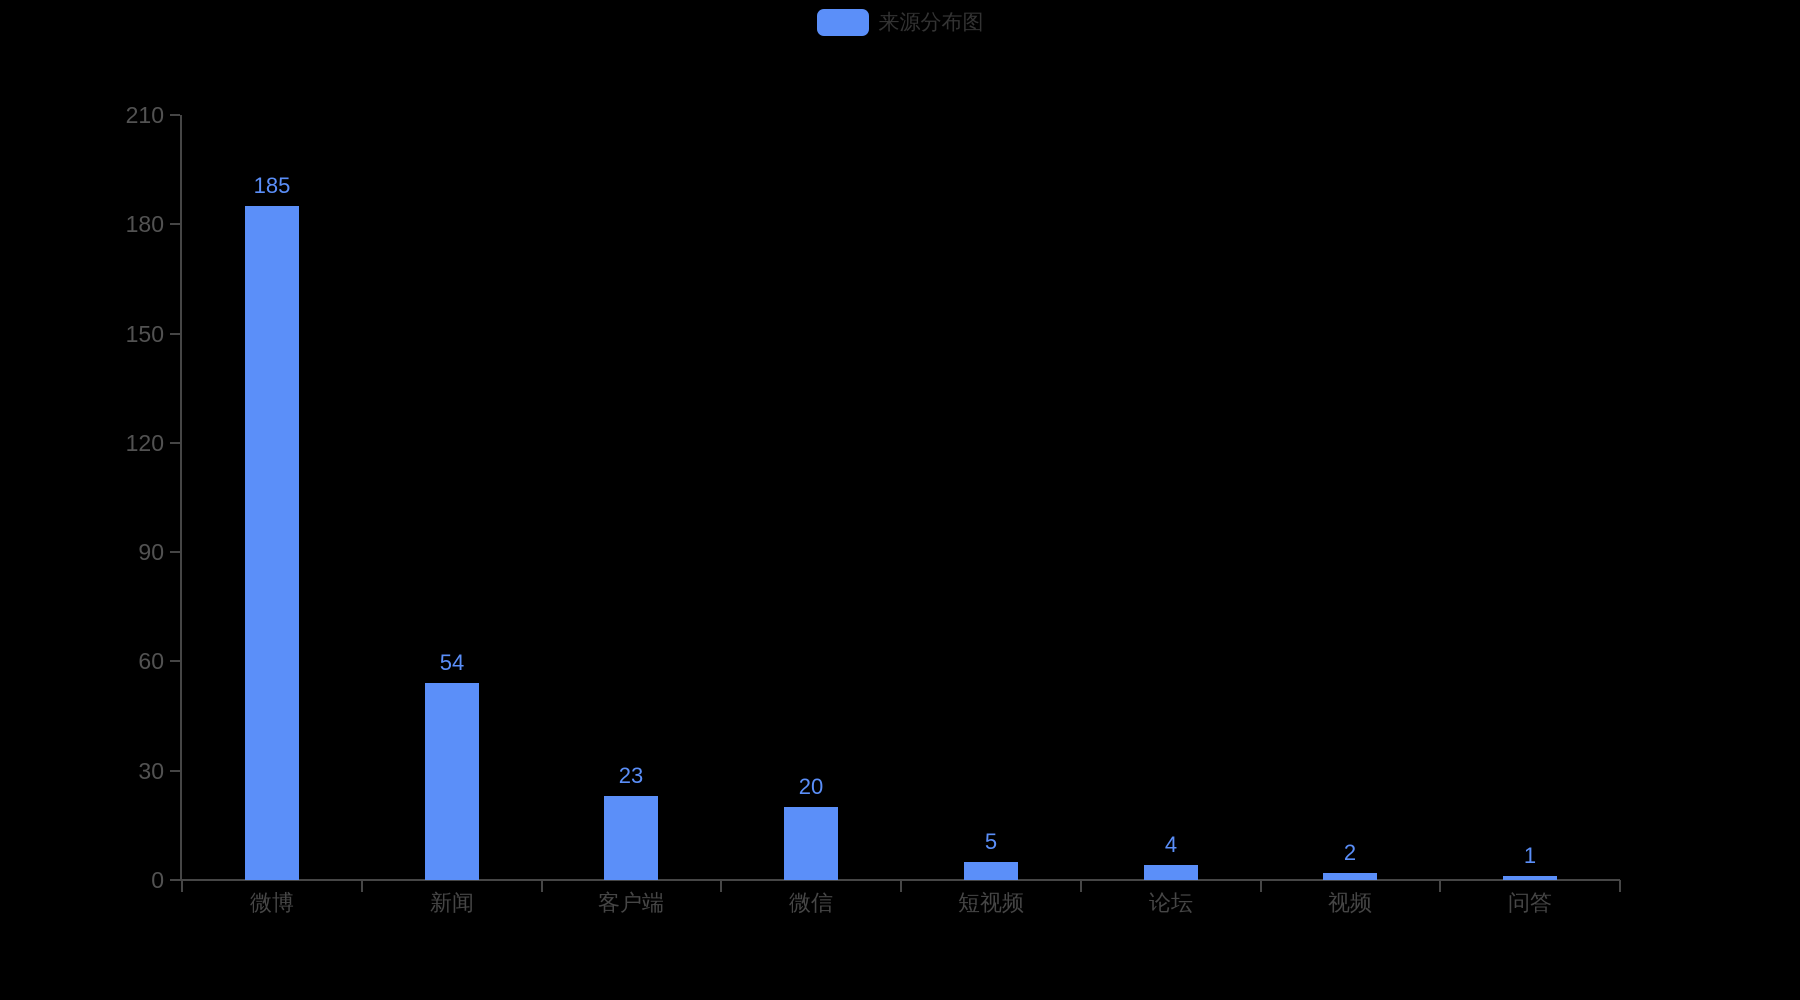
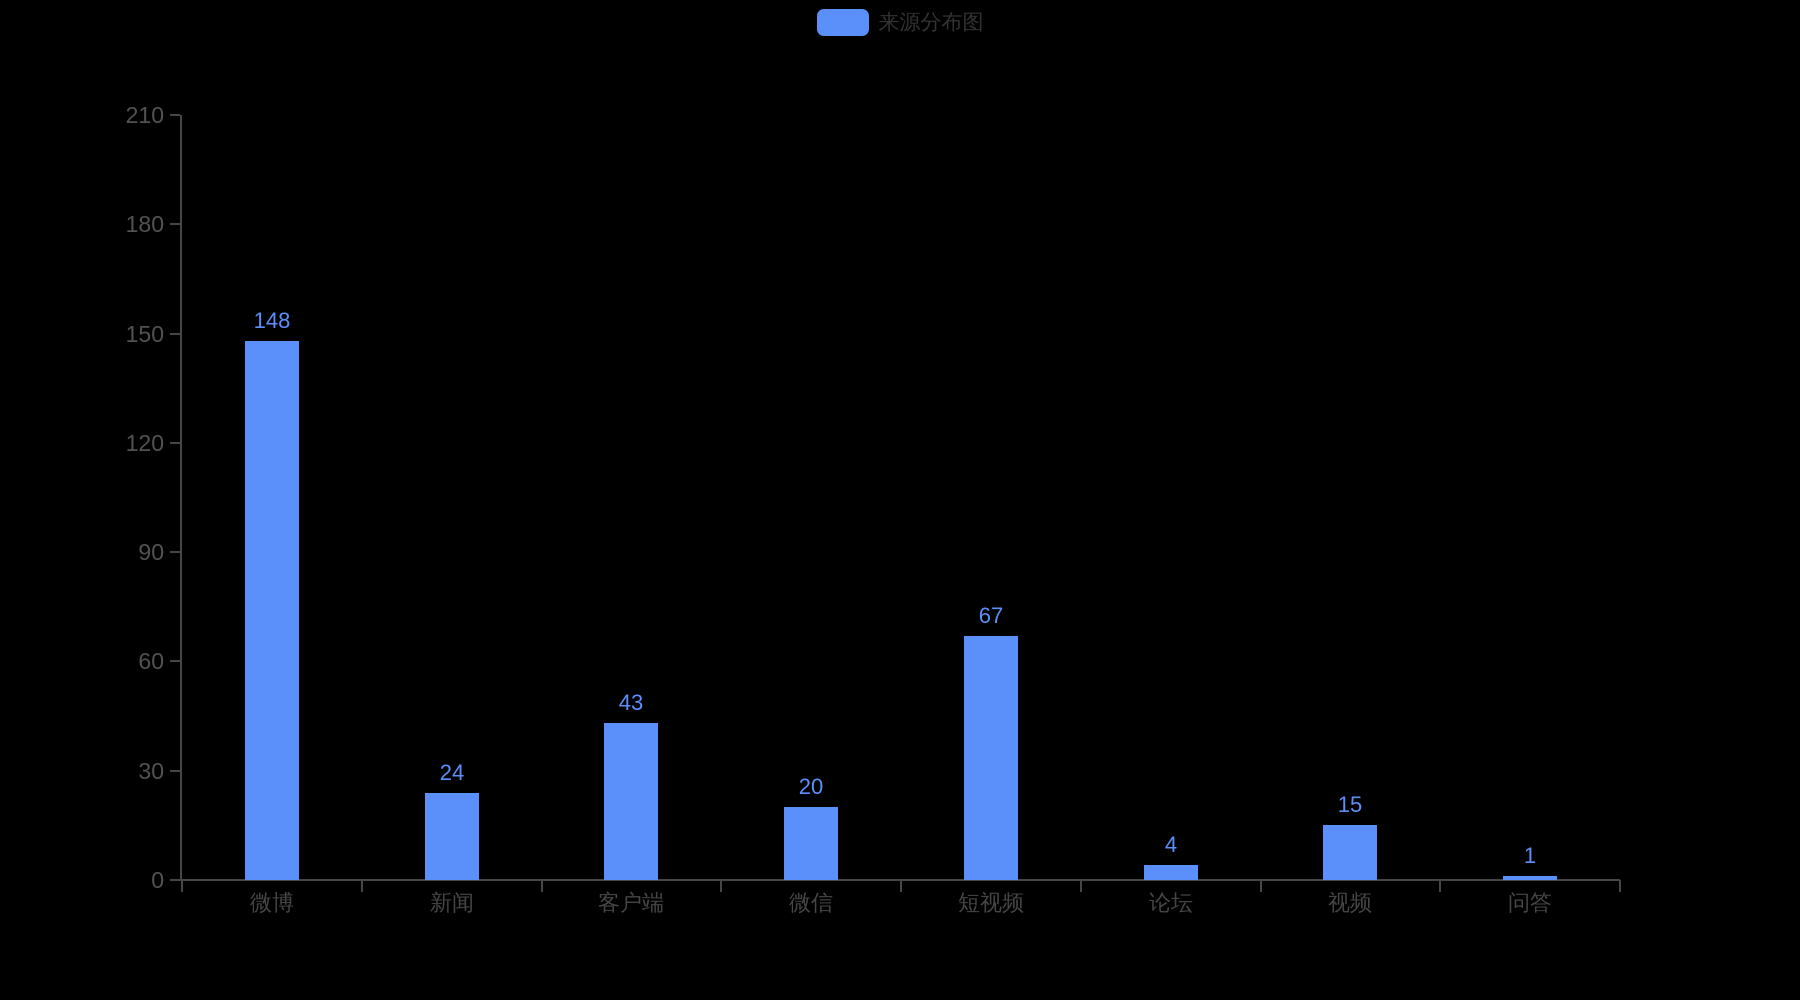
微博: 185 -> 148
新闻: 54 -> 24
客户端: 23 -> 43
短视频: 5 -> 67
视频: 2 -> 15
